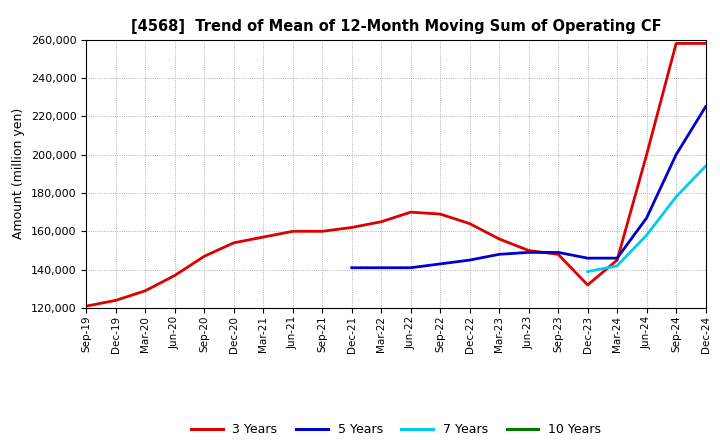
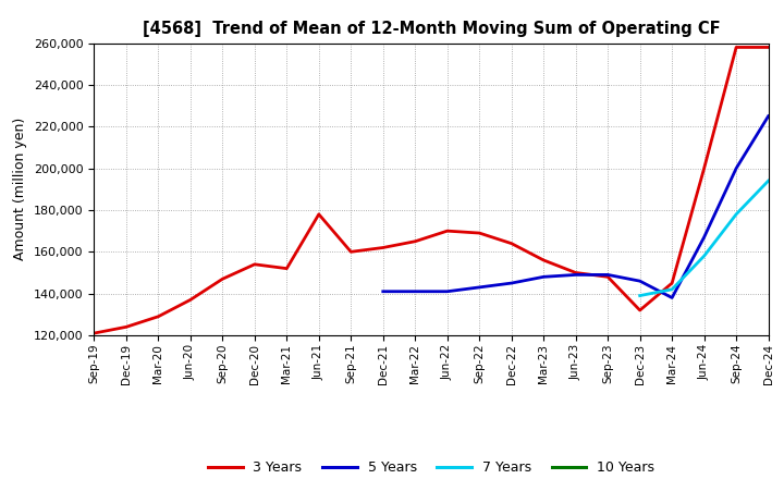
3 Years/Mar-21: 157,000 -> 152,000
3 Years/Jun-21: 160,000 -> 178,000
5 Years/Mar-24: 146,000 -> 138,000
